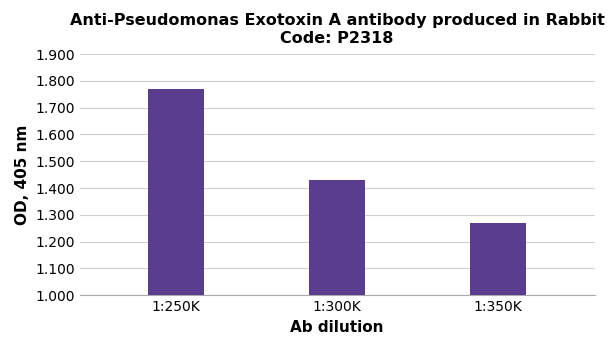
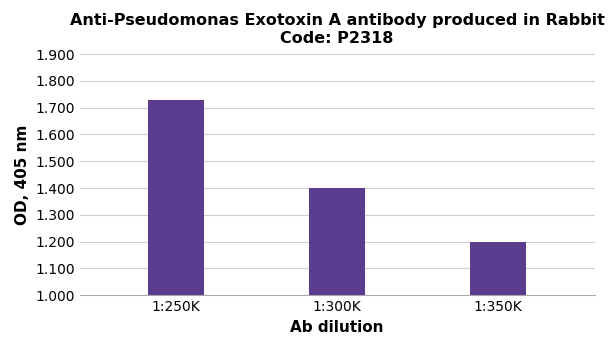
1:250K: 1.77 -> 1.73
1:300K: 1.43 -> 1.40
1:350K: 1.27 -> 1.20
